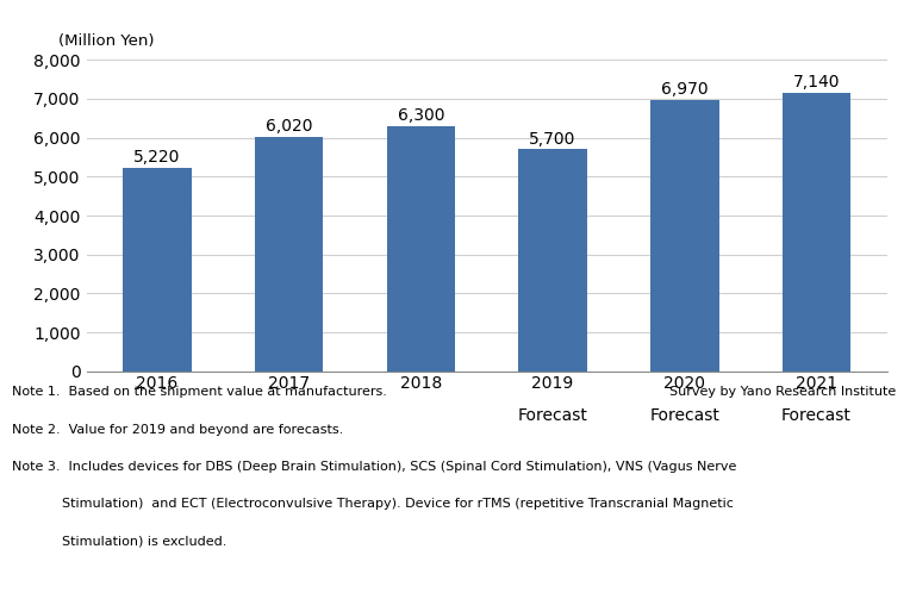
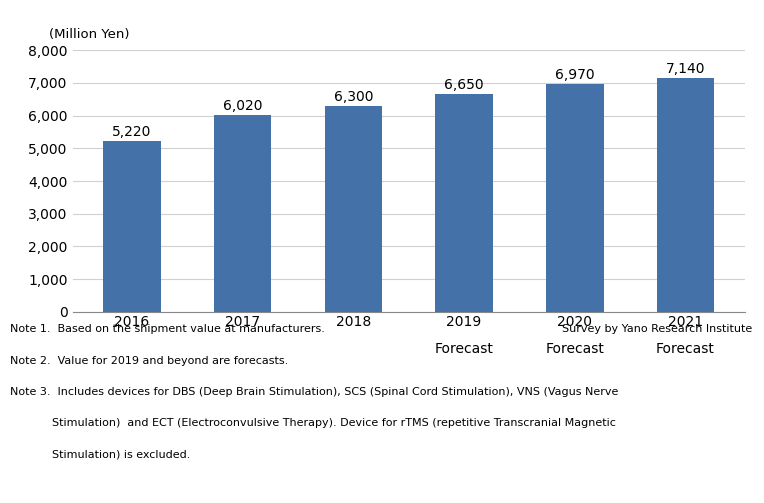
2019: 5,700 -> 6,650
